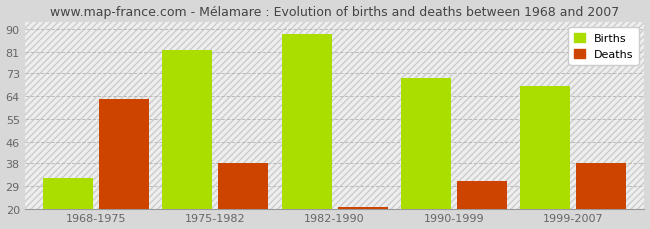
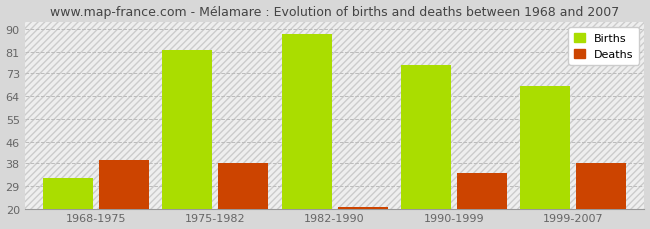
Deaths/1968-1975: 63 -> 39
Births/1990-1999: 71 -> 76
Deaths/1990-1999: 31 -> 34
